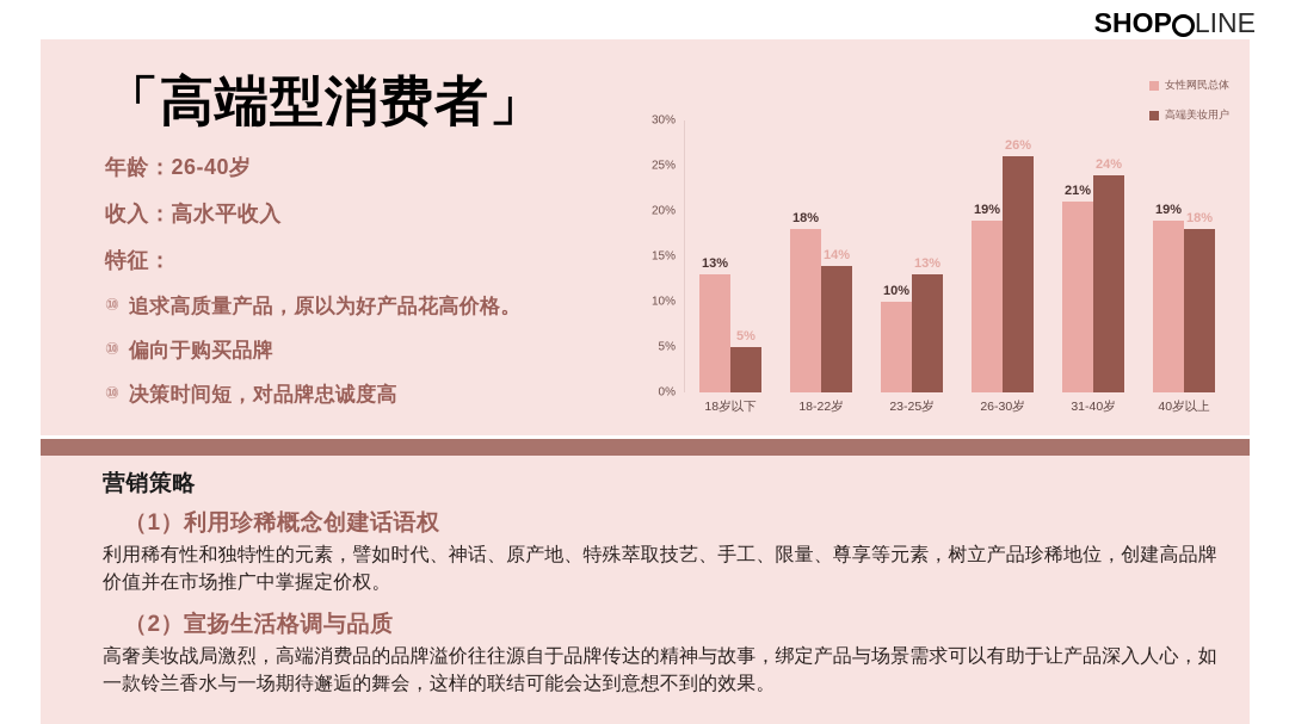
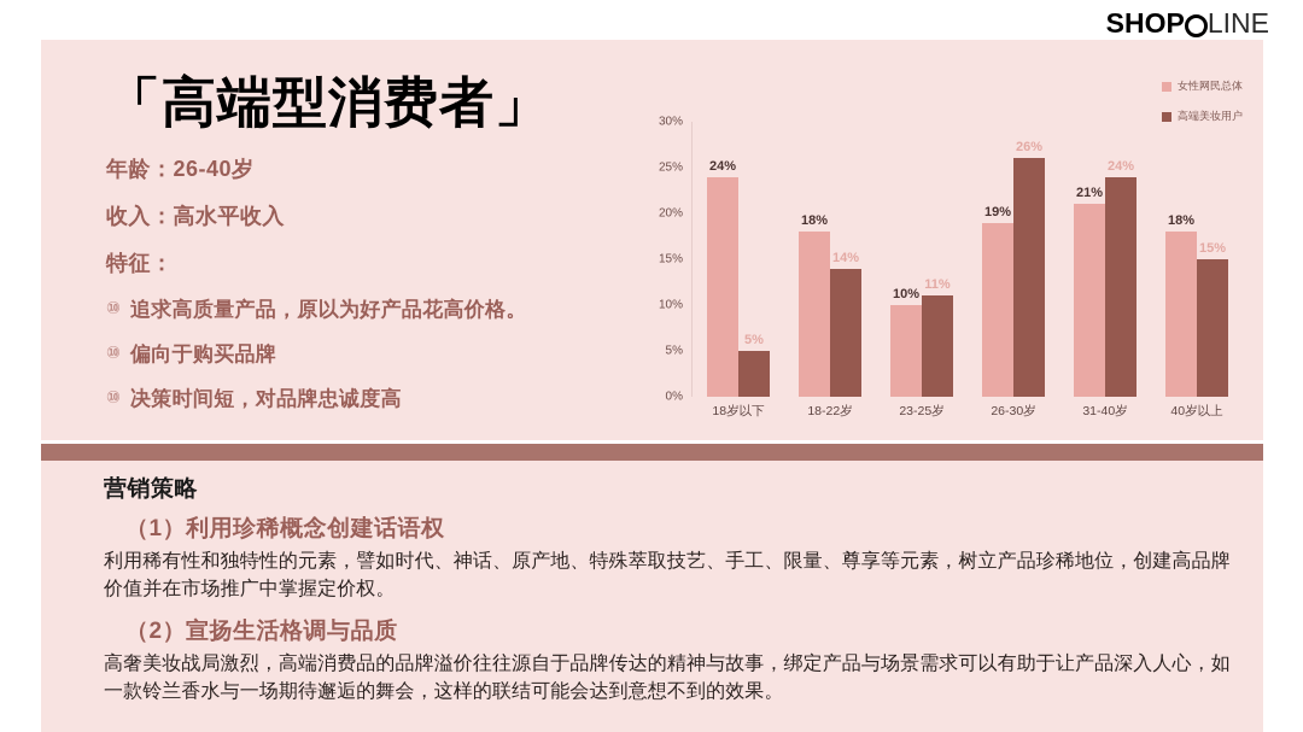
女性网民总体/18岁以下: 13% -> 24%
高端美妆用户/23-25岁: 13% -> 11%
女性网民总体/40岁以上: 19% -> 18%
高端美妆用户/40岁以上: 18% -> 15%
